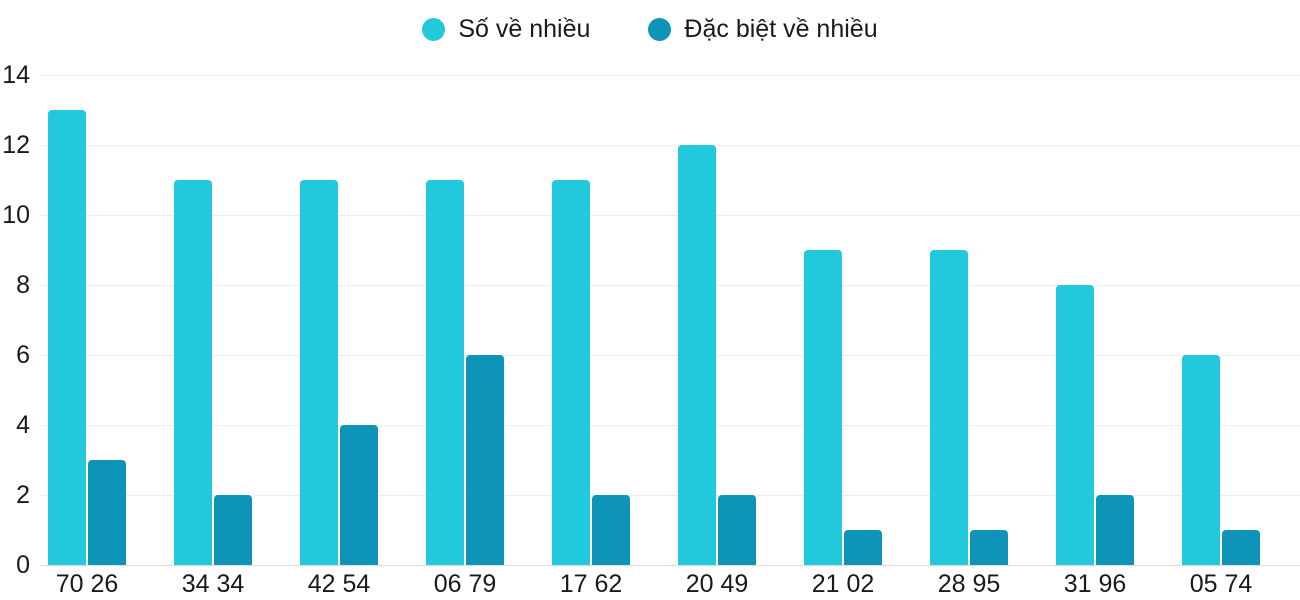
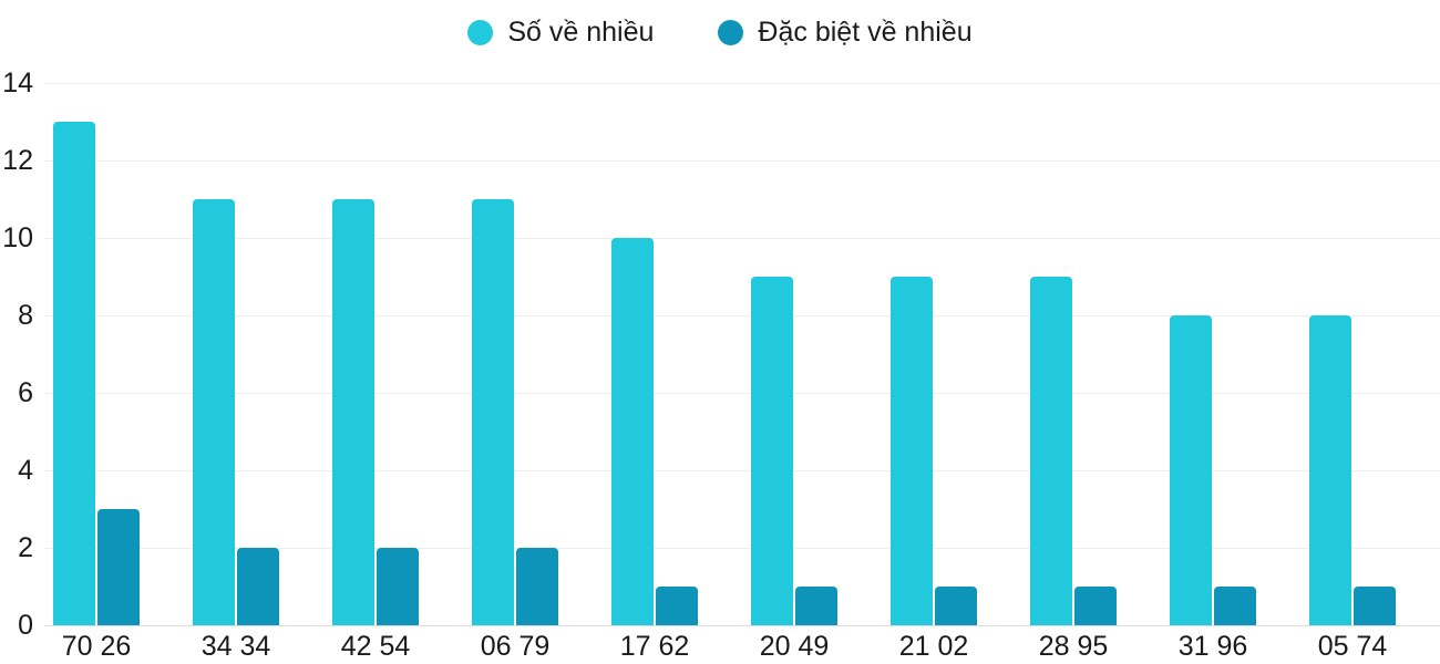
Đặc biệt về nhiều/42 54: 4 -> 2
Đặc biệt về nhiều/06 79: 6 -> 2
Số về nhiều/17 62: 11 -> 10
Đặc biệt về nhiều/17 62: 2 -> 1
Số về nhiều/20 49: 12 -> 9
Đặc biệt về nhiều/20 49: 2 -> 1
Đặc biệt về nhiều/31 96: 2 -> 1
Số về nhiều/05 74: 6 -> 8
